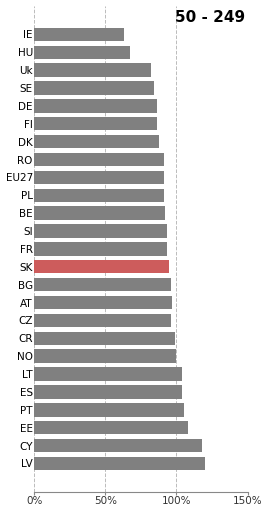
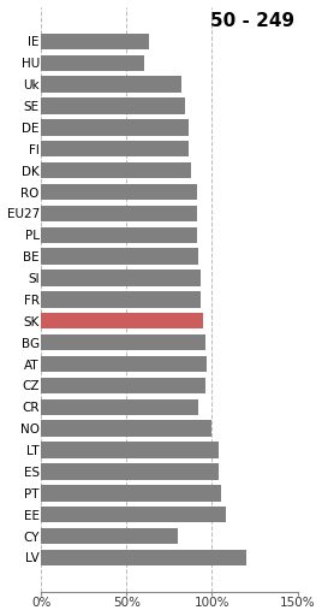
HU: 67% -> 60%
CR: 99% -> 92%
CY: 118% -> 80%
